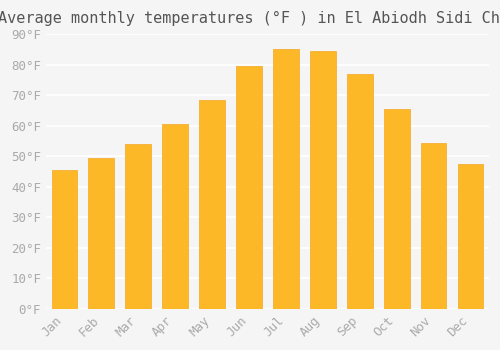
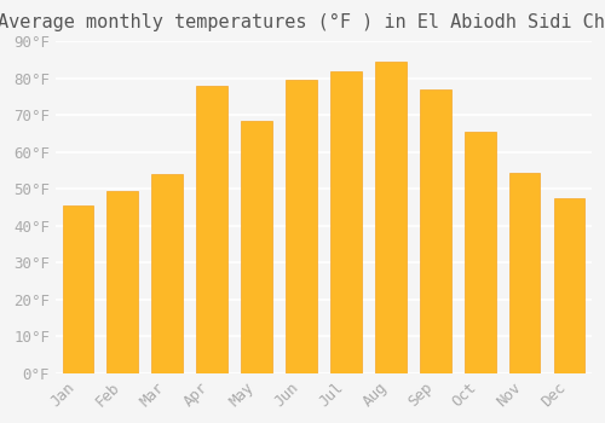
Apr: 60.5°F -> 78.0°F
Jul: 85.0°F -> 82.0°F
